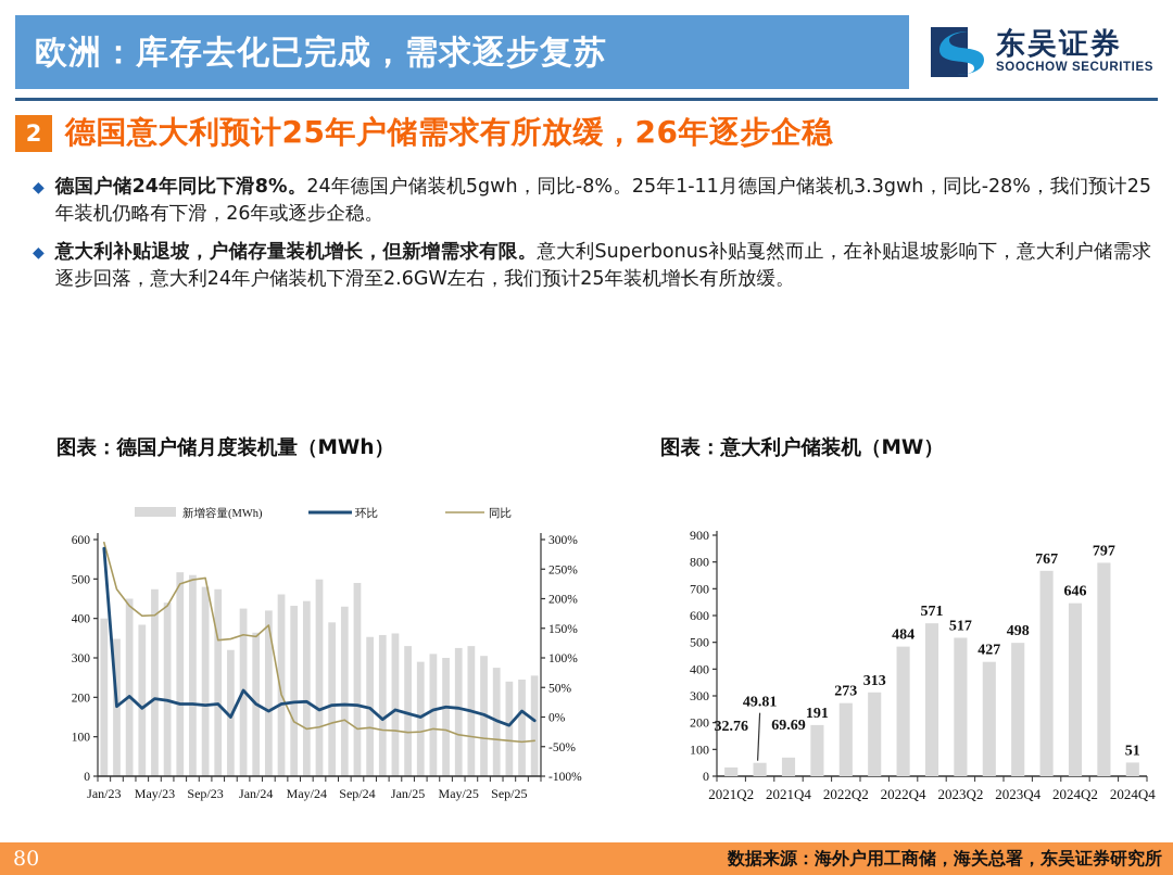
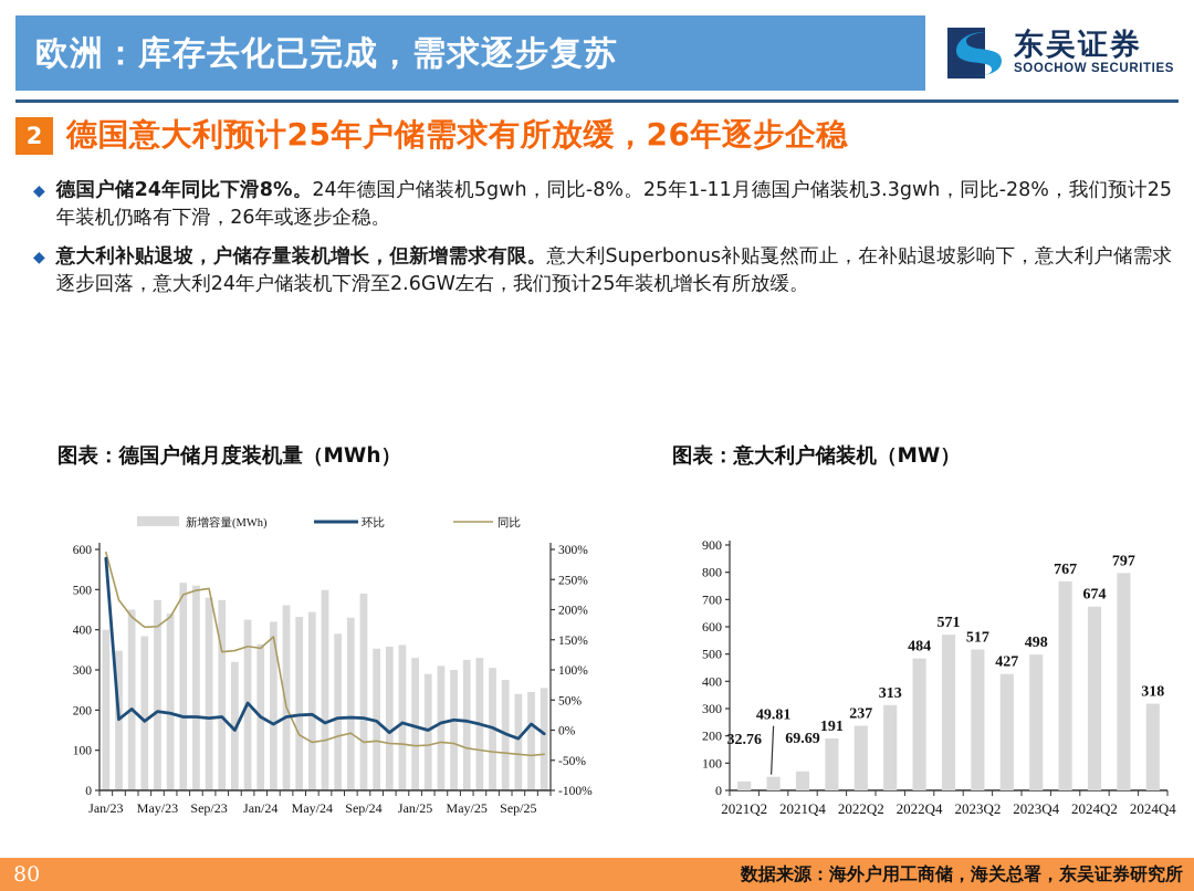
图表：意大利户储装机（MW）/2022Q2: 273 -> 237
图表：意大利户储装机（MW）/2024Q2: 646 -> 674
图表：意大利户储装机（MW）/2024Q4: 51 -> 318
